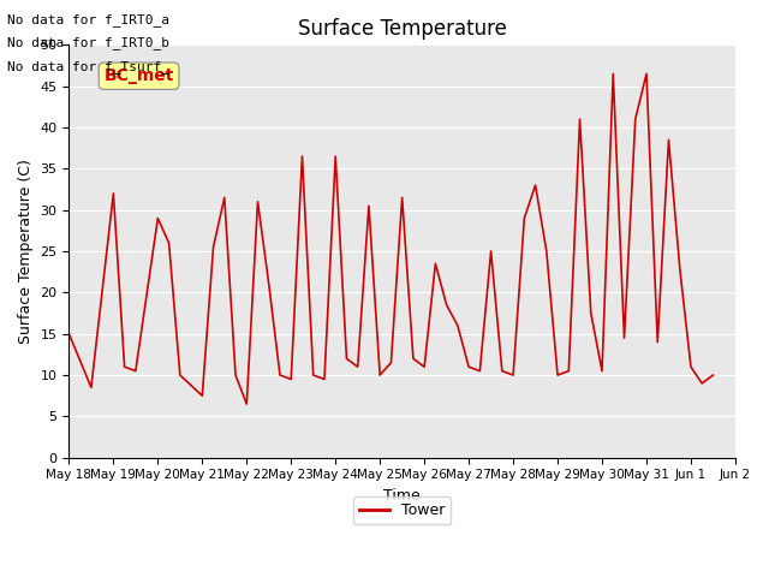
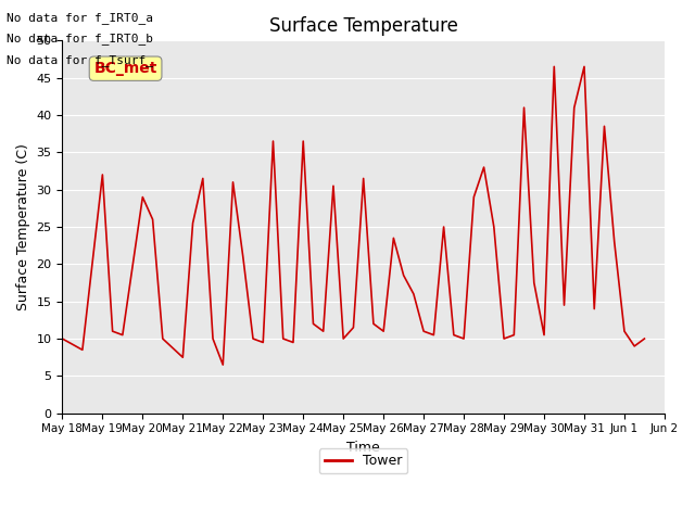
May 18: 15.0 -> 10.0
